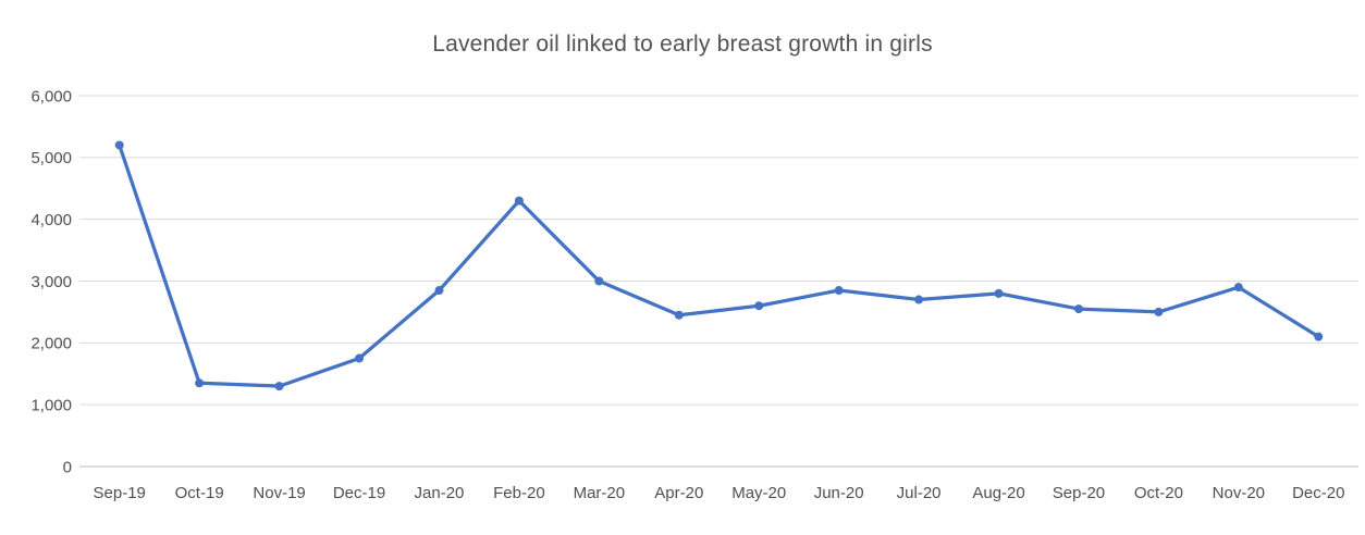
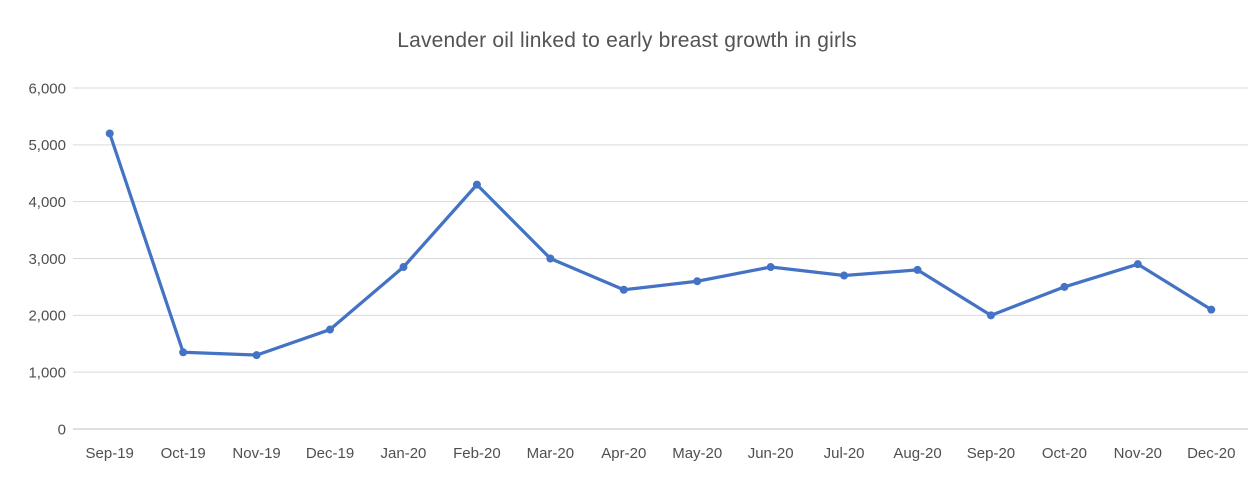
Sep-20: 2600 -> 2000
